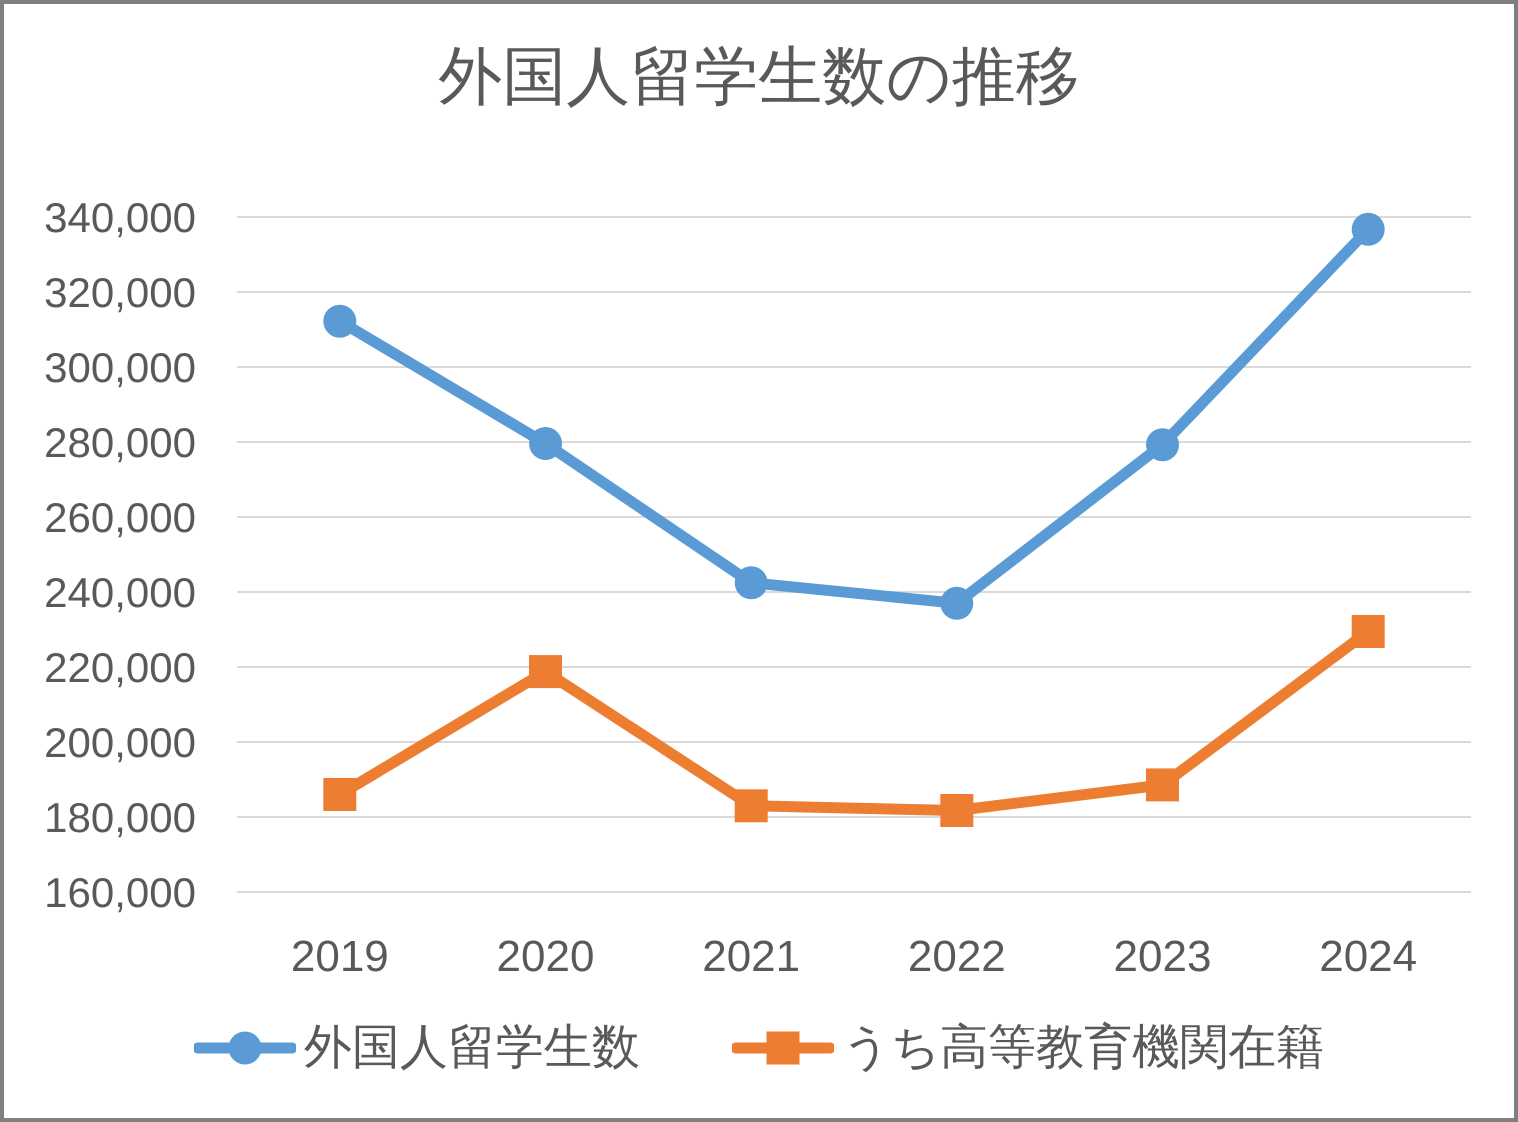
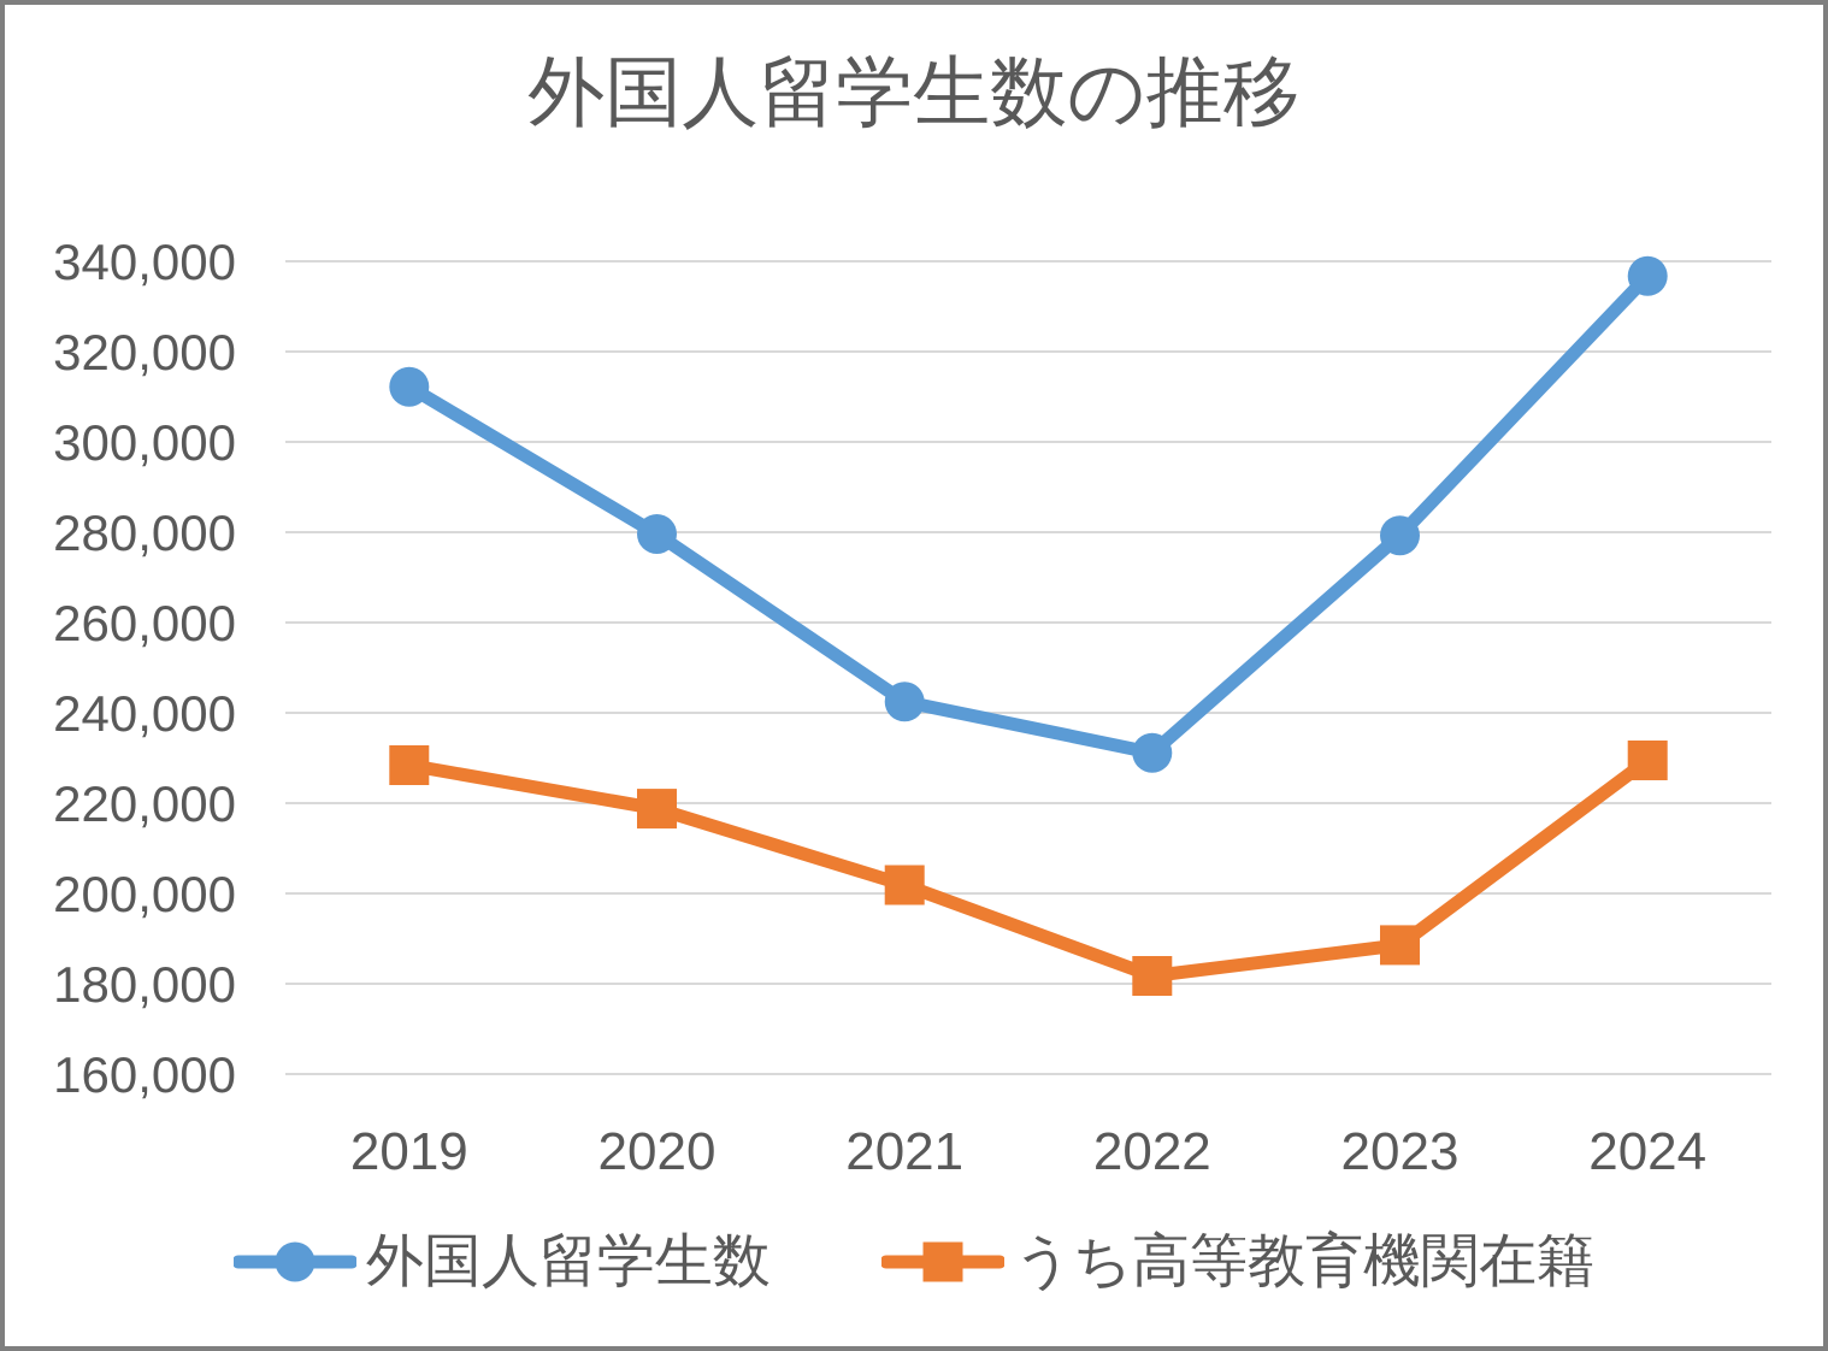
うち高等教育機関在籍/2019: 186000 -> 228000
うち高等教育機関在籍/2021: 183000 -> 202000
外国人留学生数/2022: 237000 -> 231000
